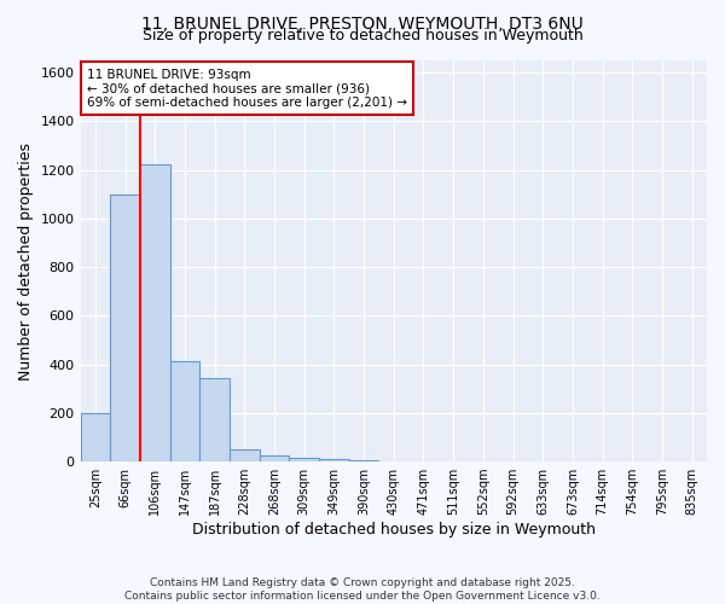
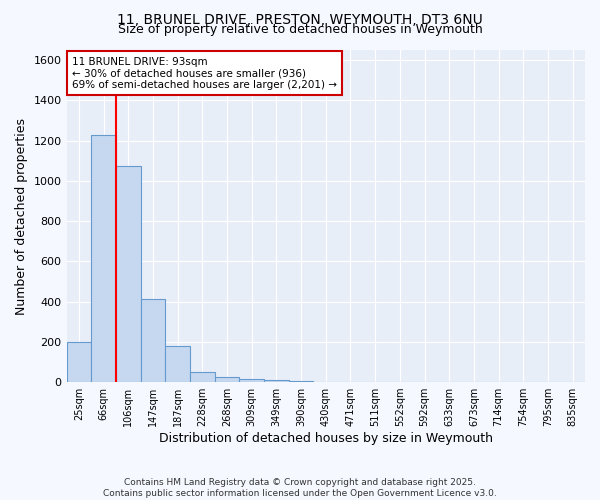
66sqm: 1100 -> 1230
106sqm: 1225 -> 1075
187sqm: 345 -> 180
